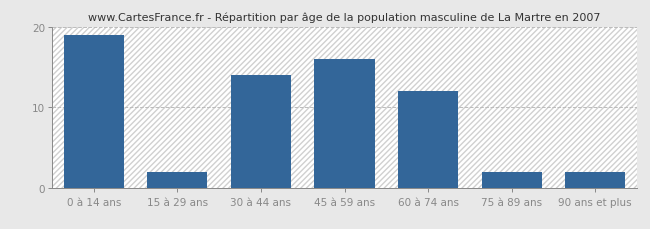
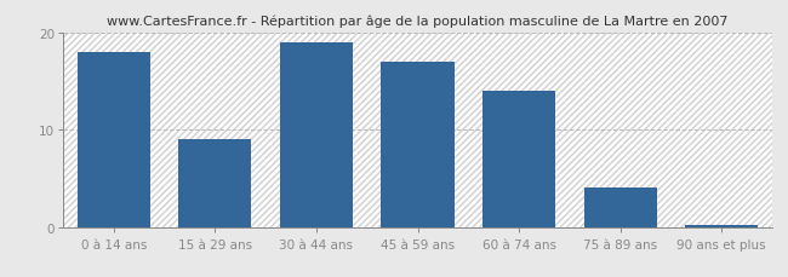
0 à 14 ans: 19.0 -> 18.0
15 à 29 ans: 2.0 -> 9.0
30 à 44 ans: 14.0 -> 19.0
45 à 59 ans: 16.0 -> 17.0
60 à 74 ans: 12.0 -> 14.0
75 à 89 ans: 2.0 -> 4.0
90 ans et plus: 2.0 -> 0.2
